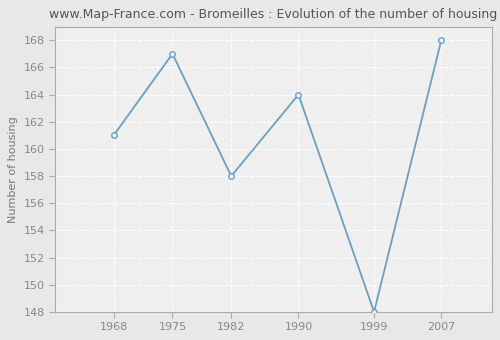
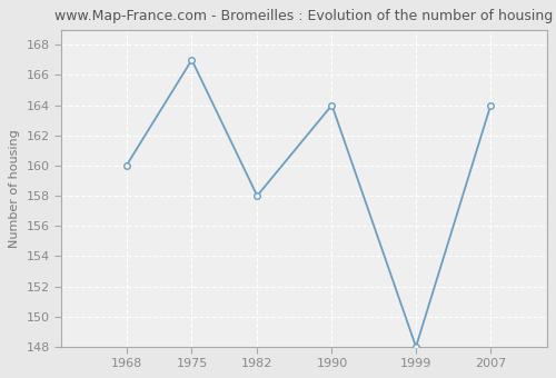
1968: 161 -> 160
2007: 168 -> 164
